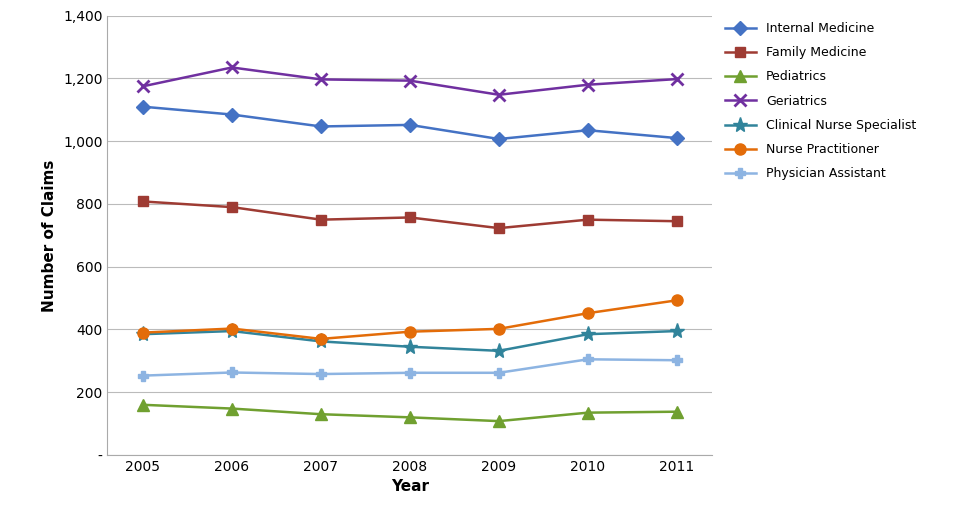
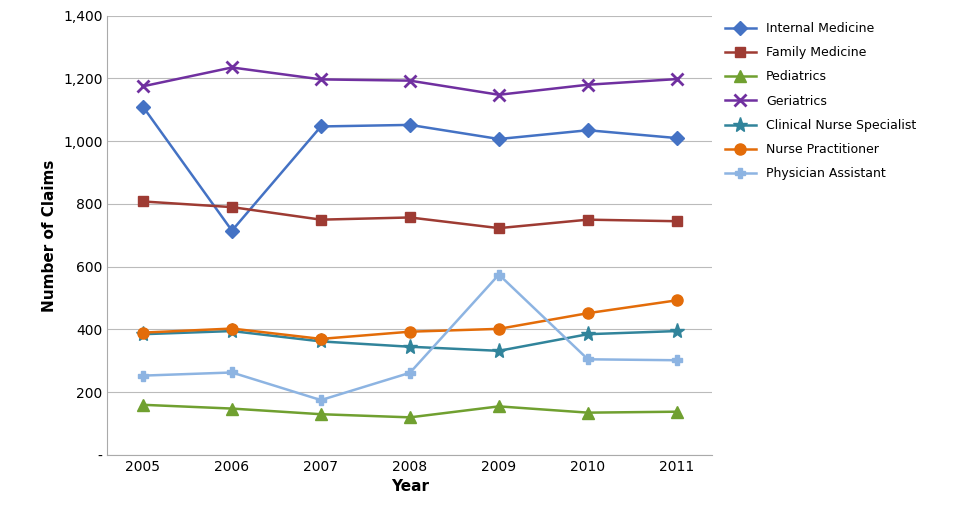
Internal Medicine/2006: 1,085 -> 715
Physician Assistant/2007: 258 -> 175
Pediatrics/2009: 108 -> 155
Physician Assistant/2009: 262 -> 575
